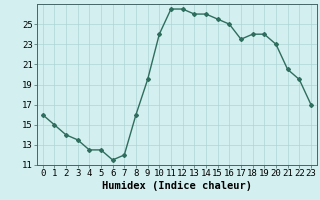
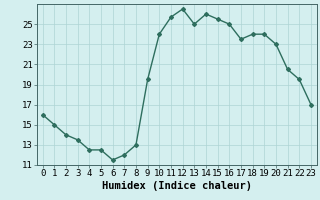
8: 16.0 -> 13.0
11: 26.5 -> 25.7
13: 26.0 -> 25.0
